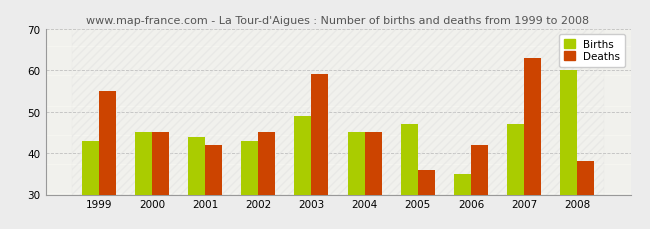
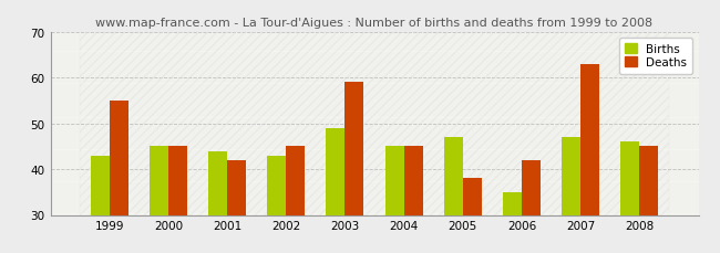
Deaths/2005: 36 -> 38
Births/2008: 60 -> 46
Deaths/2008: 38 -> 45
